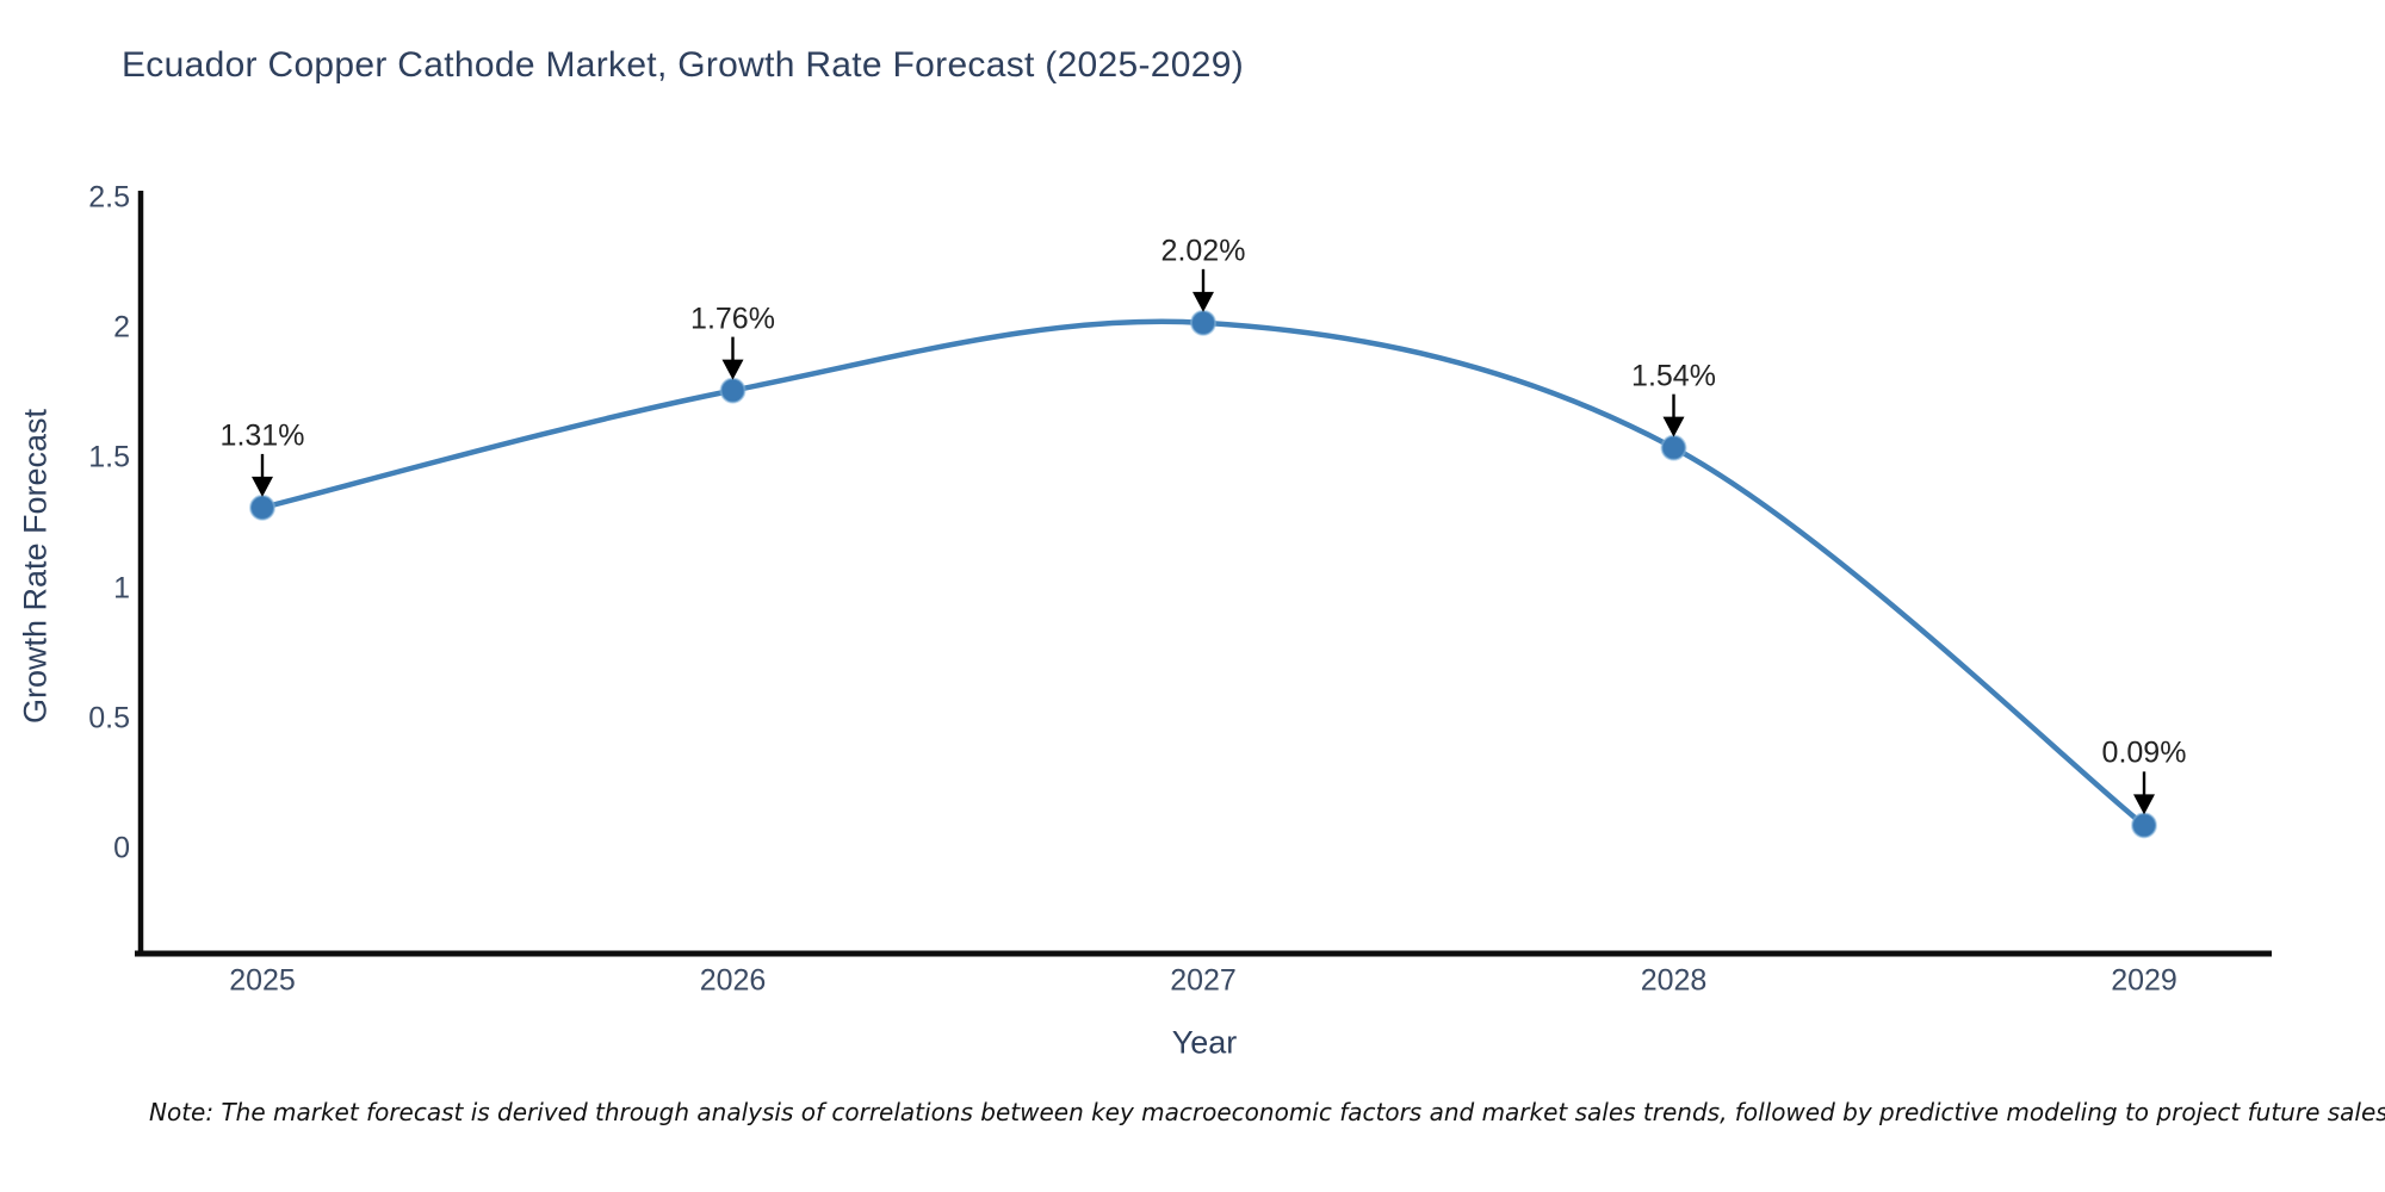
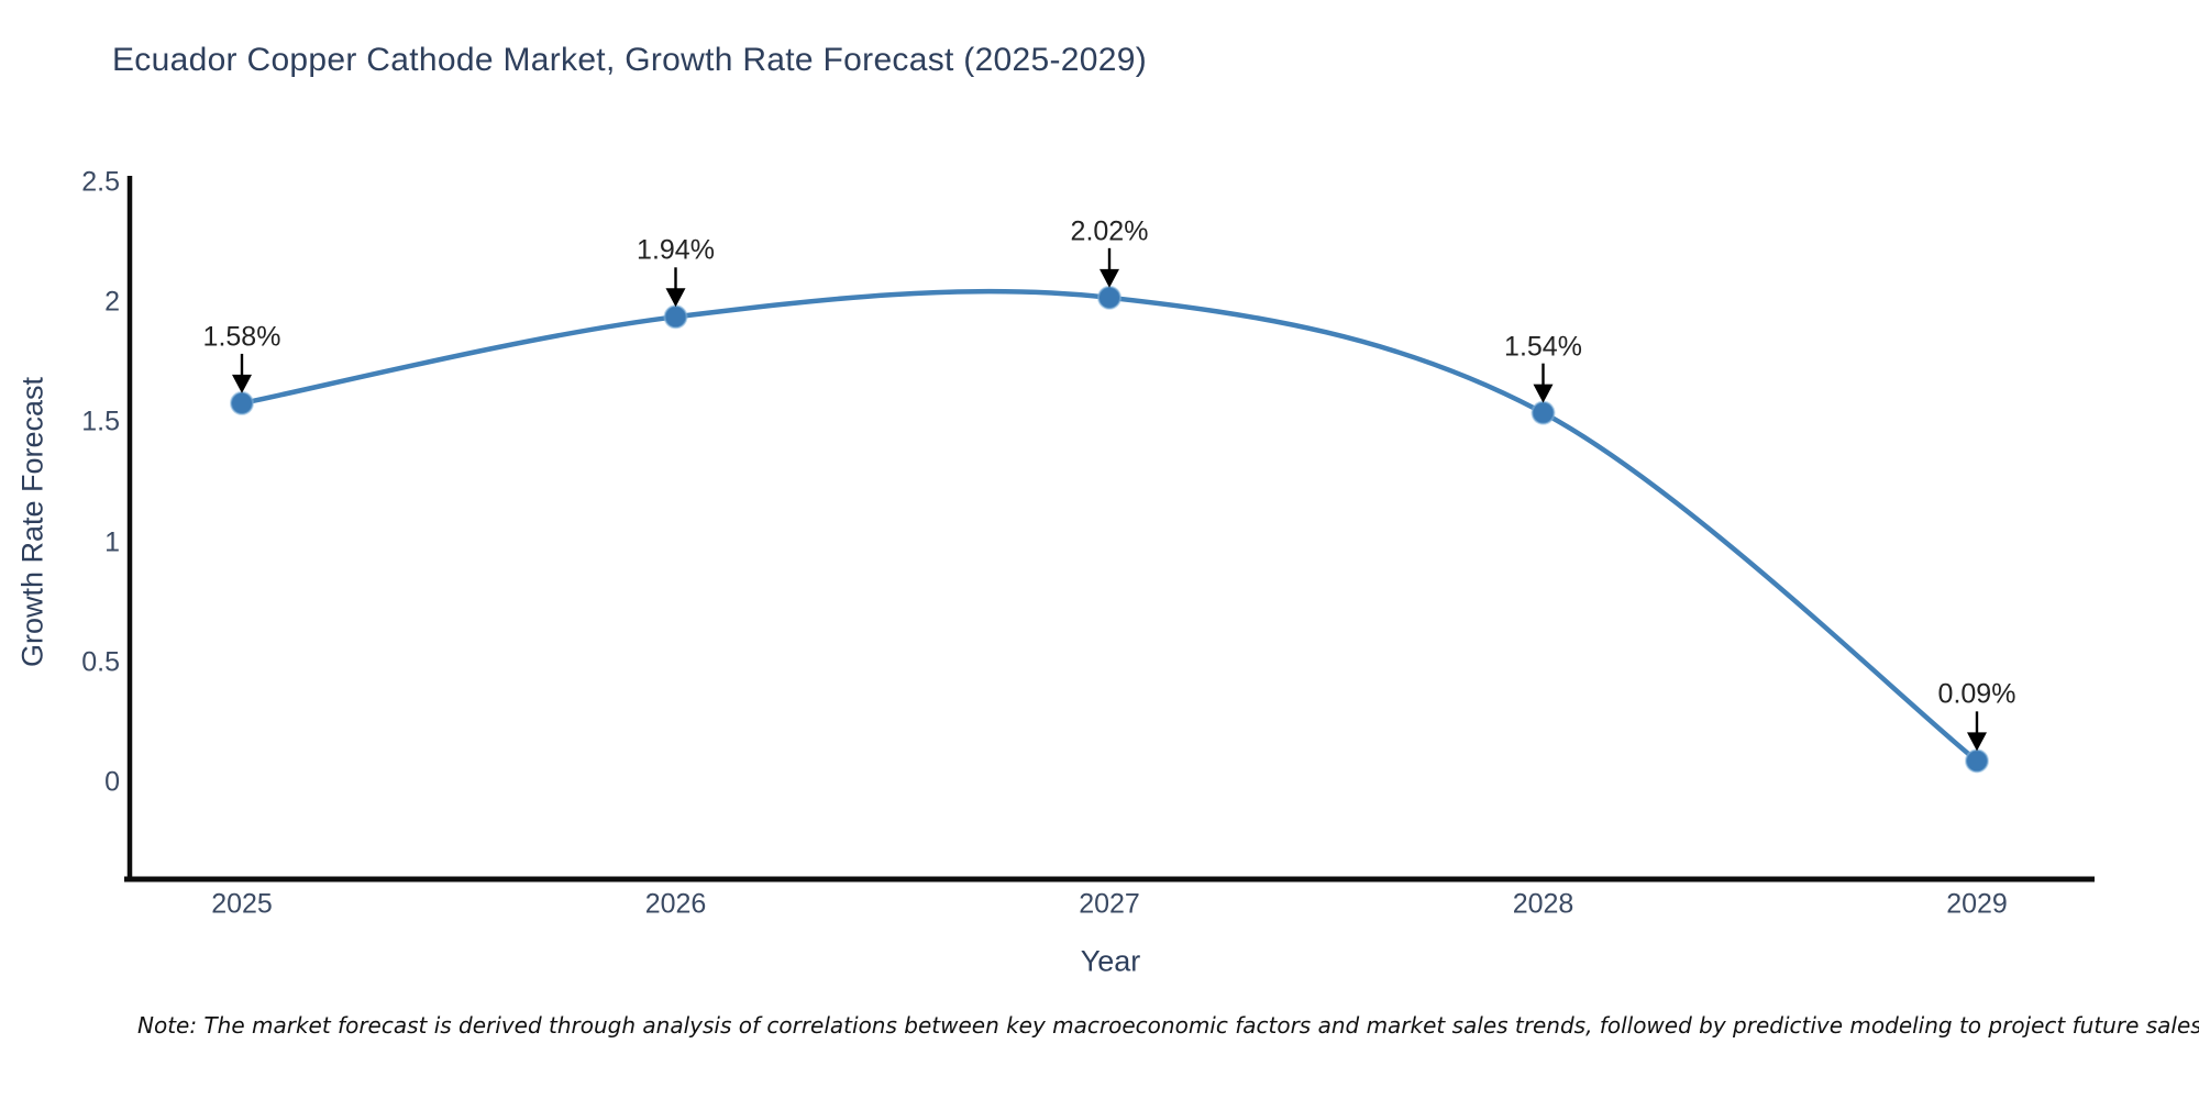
2025: 1.31% -> 1.58%
2026: 1.76% -> 1.94%
